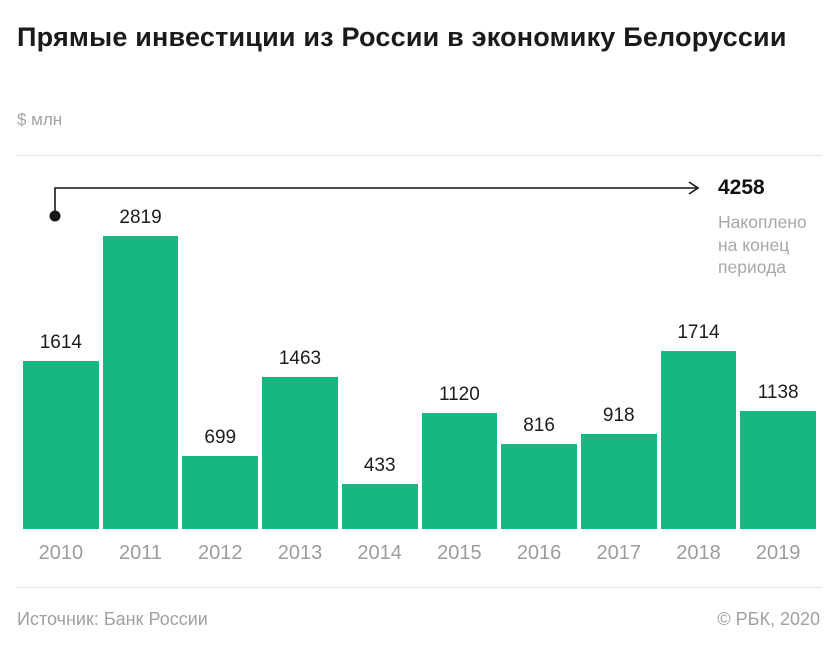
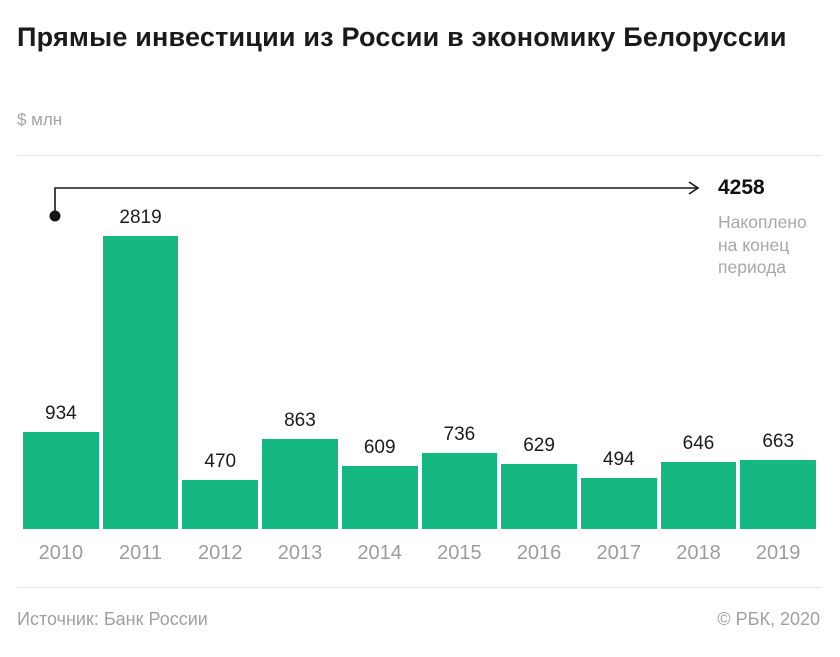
2010: 1614 -> 934
2012: 699 -> 470
2013: 1463 -> 863
2014: 433 -> 609
2015: 1120 -> 736
2016: 816 -> 629
2017: 918 -> 494
2018: 1714 -> 646
2019: 1138 -> 663
